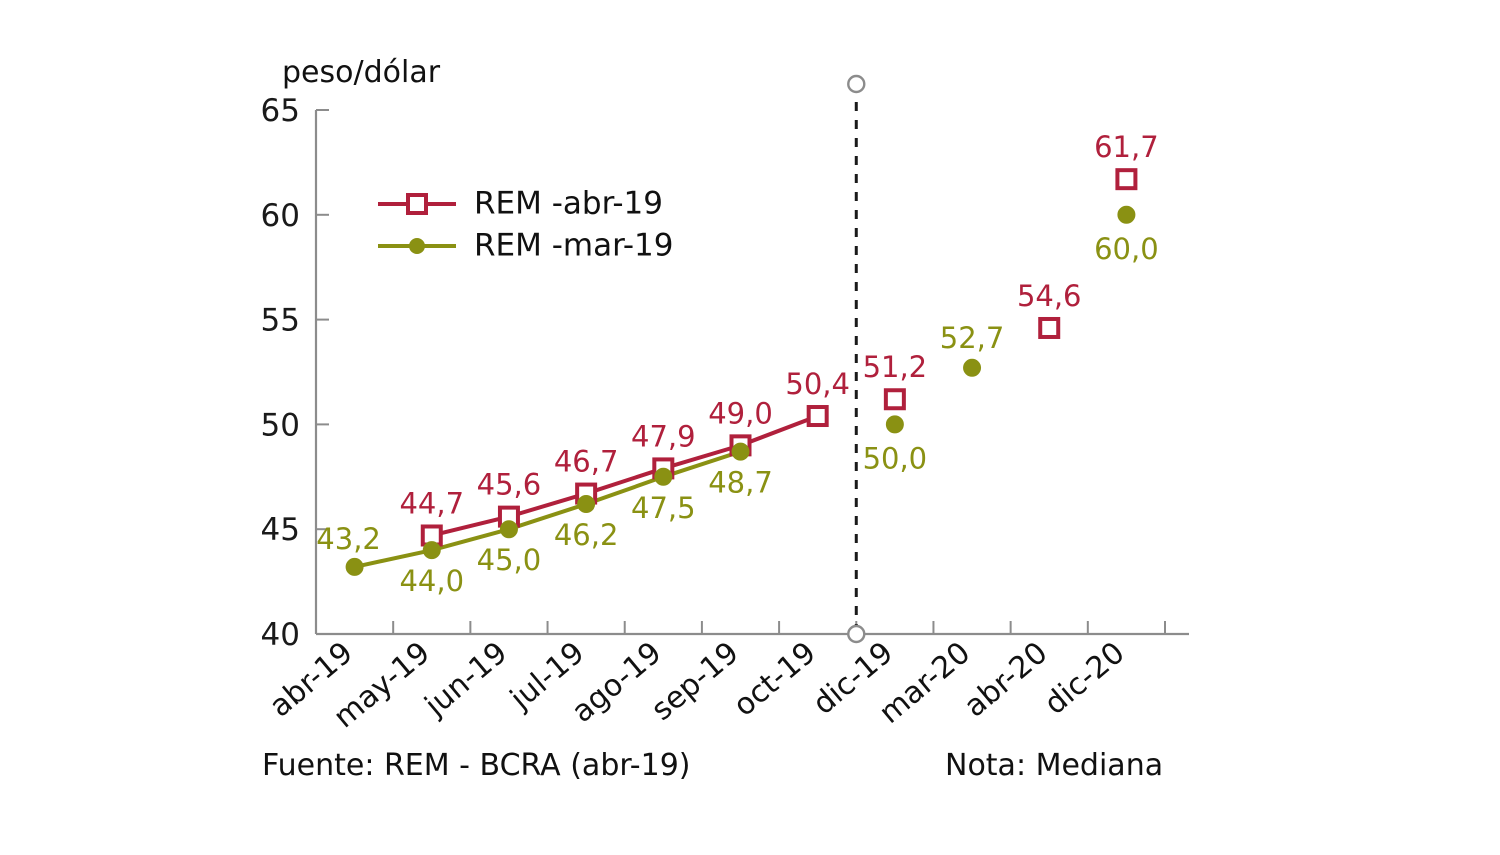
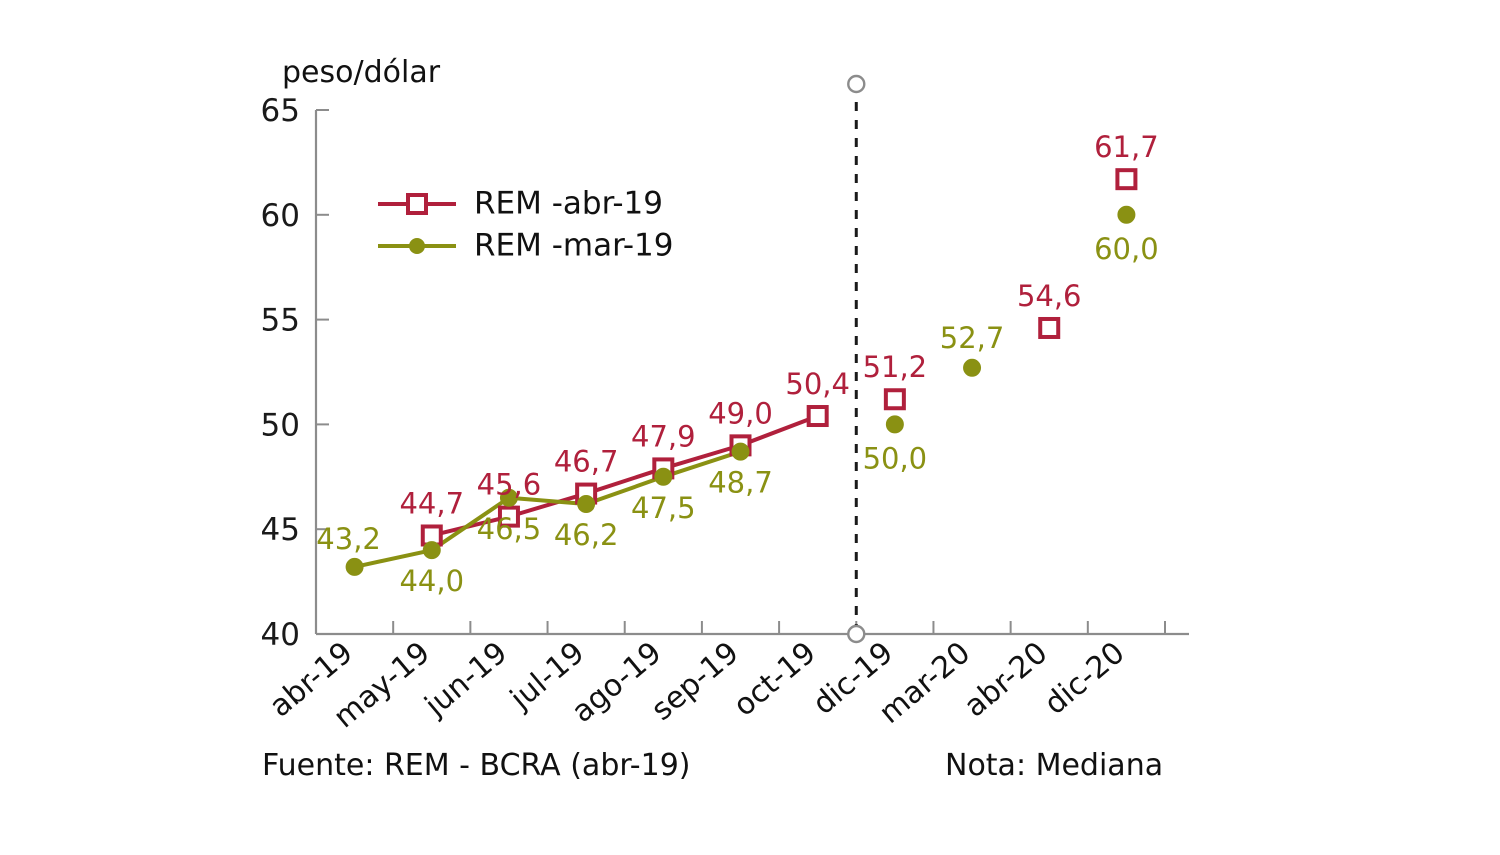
REM -mar-19/jun-19: 45,0 -> 46,5
